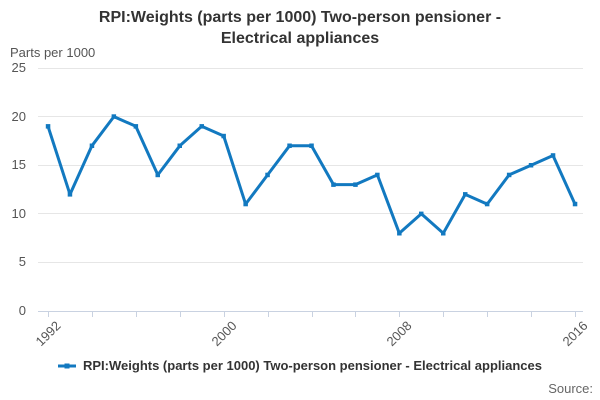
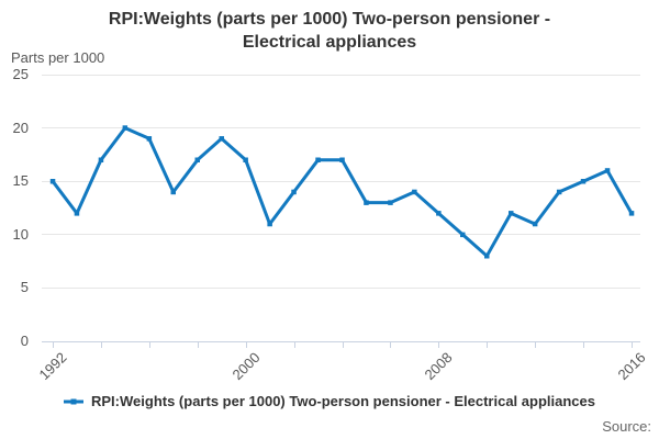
1992: 19 -> 15
2000: 18 -> 17
2008: 8 -> 12
2016: 11 -> 12
